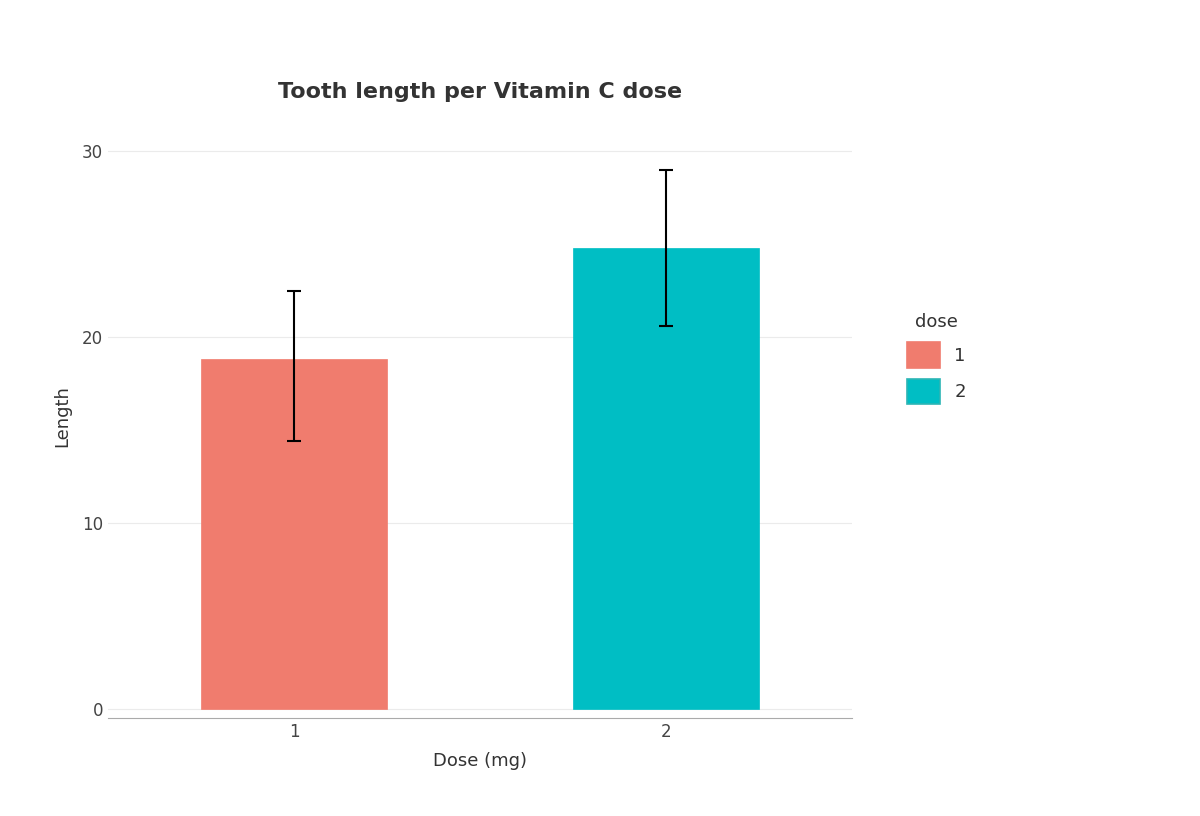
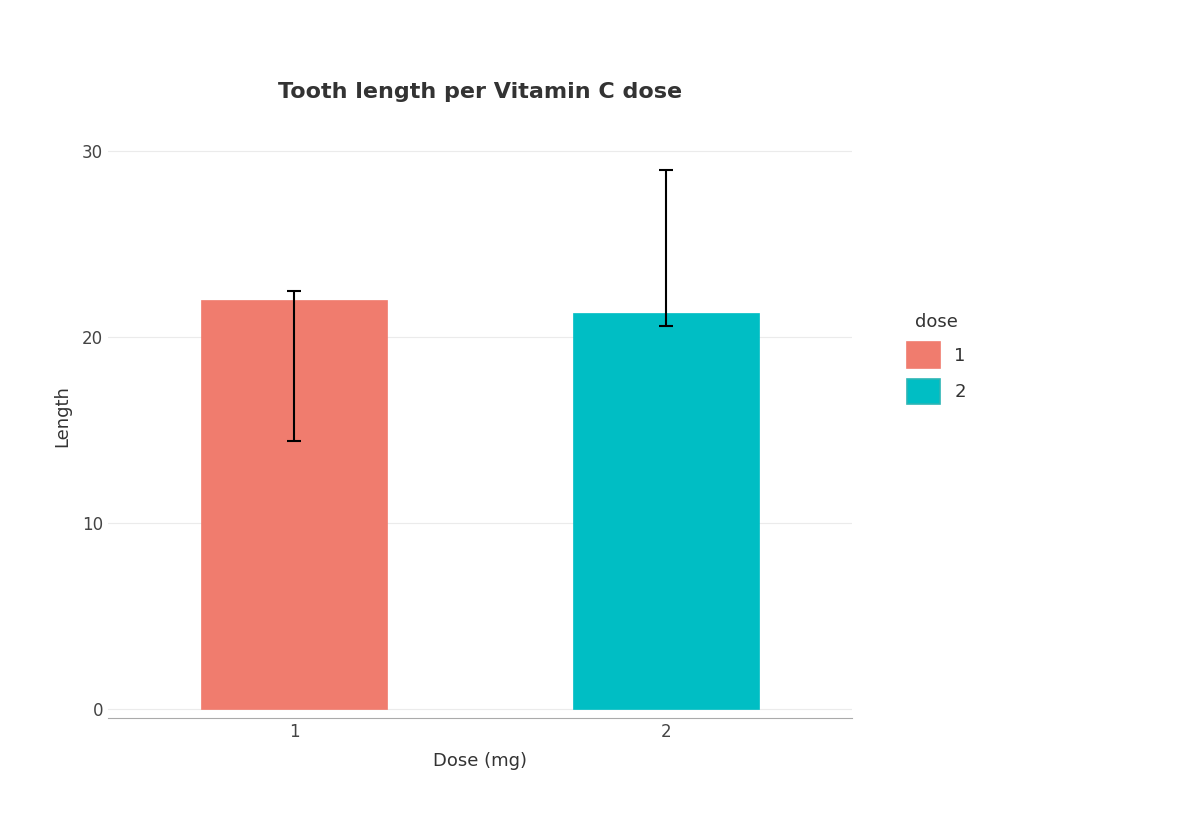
1: 18.8 -> 22.0
2: 24.8 -> 21.3
